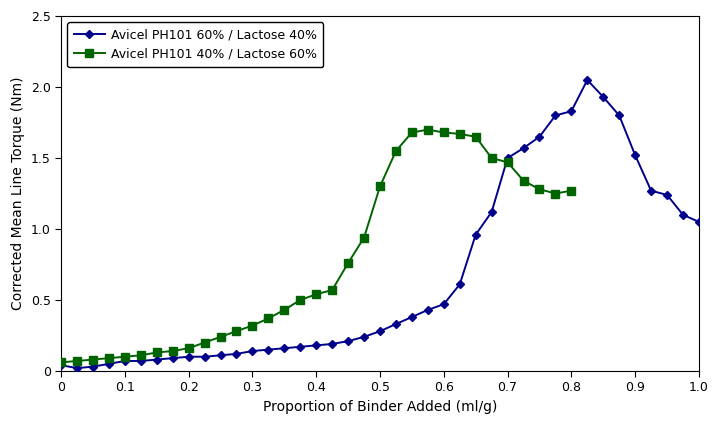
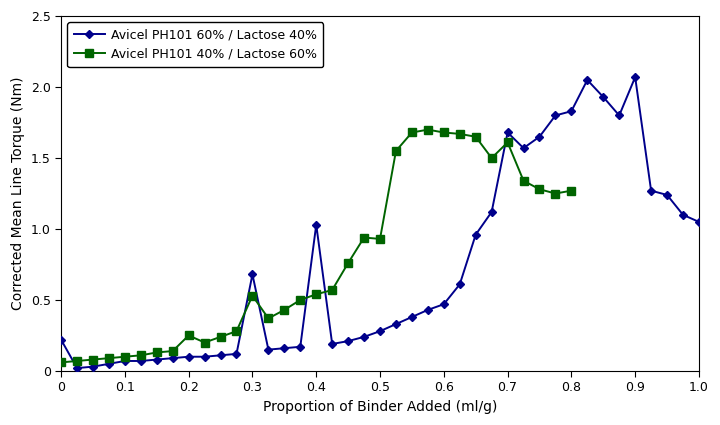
Avicel PH101 60% / Lactose 40%/0: 0.04 -> 0.22
Avicel PH101 40% / Lactose 60%/0.2: 0.16 -> 0.25
Avicel PH101 60% / Lactose 40%/0.3: 0.14 -> 0.68
Avicel PH101 40% / Lactose 60%/0.3: 0.32 -> 0.53
Avicel PH101 60% / Lactose 40%/0.4: 0.18 -> 1.03
Avicel PH101 40% / Lactose 60%/0.5: 1.30 -> 0.93
Avicel PH101 60% / Lactose 40%/0.7: 1.50 -> 1.68
Avicel PH101 40% / Lactose 60%/0.7: 1.47 -> 1.61
Avicel PH101 60% / Lactose 40%/0.9: 1.52 -> 2.07
